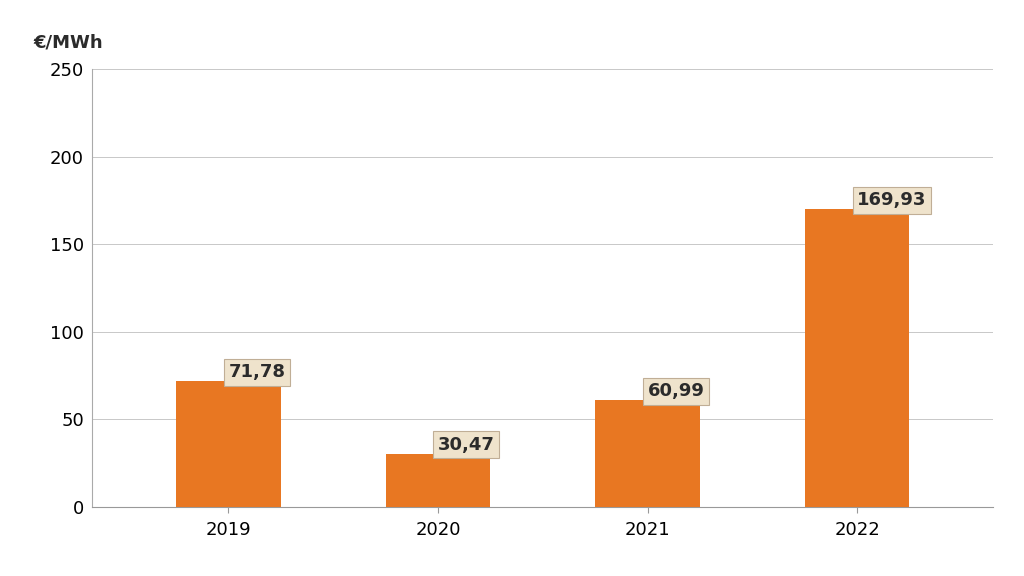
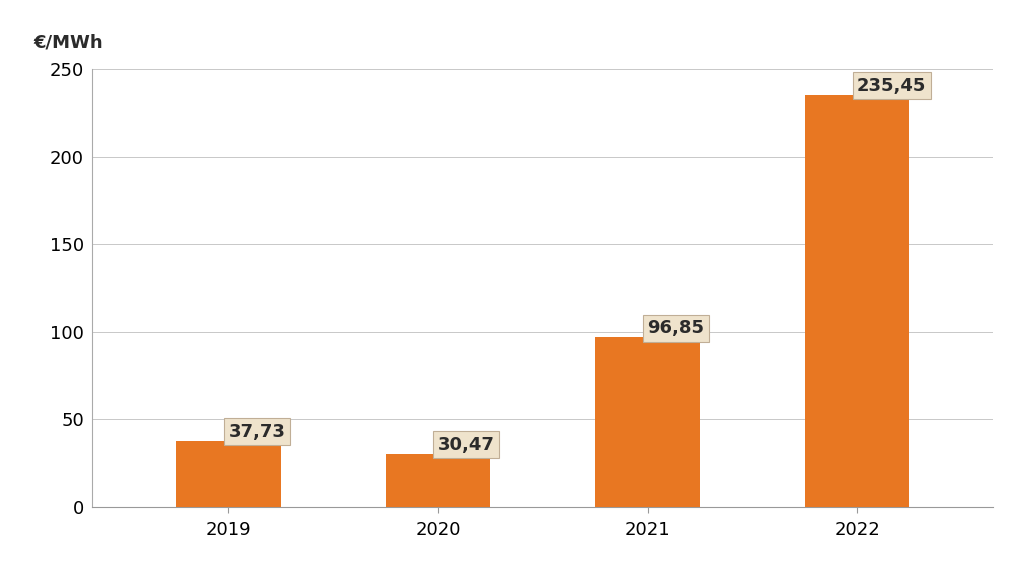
2019: 71,78 -> 37,73
2021: 60,99 -> 96,85
2022: 169,93 -> 235,45
